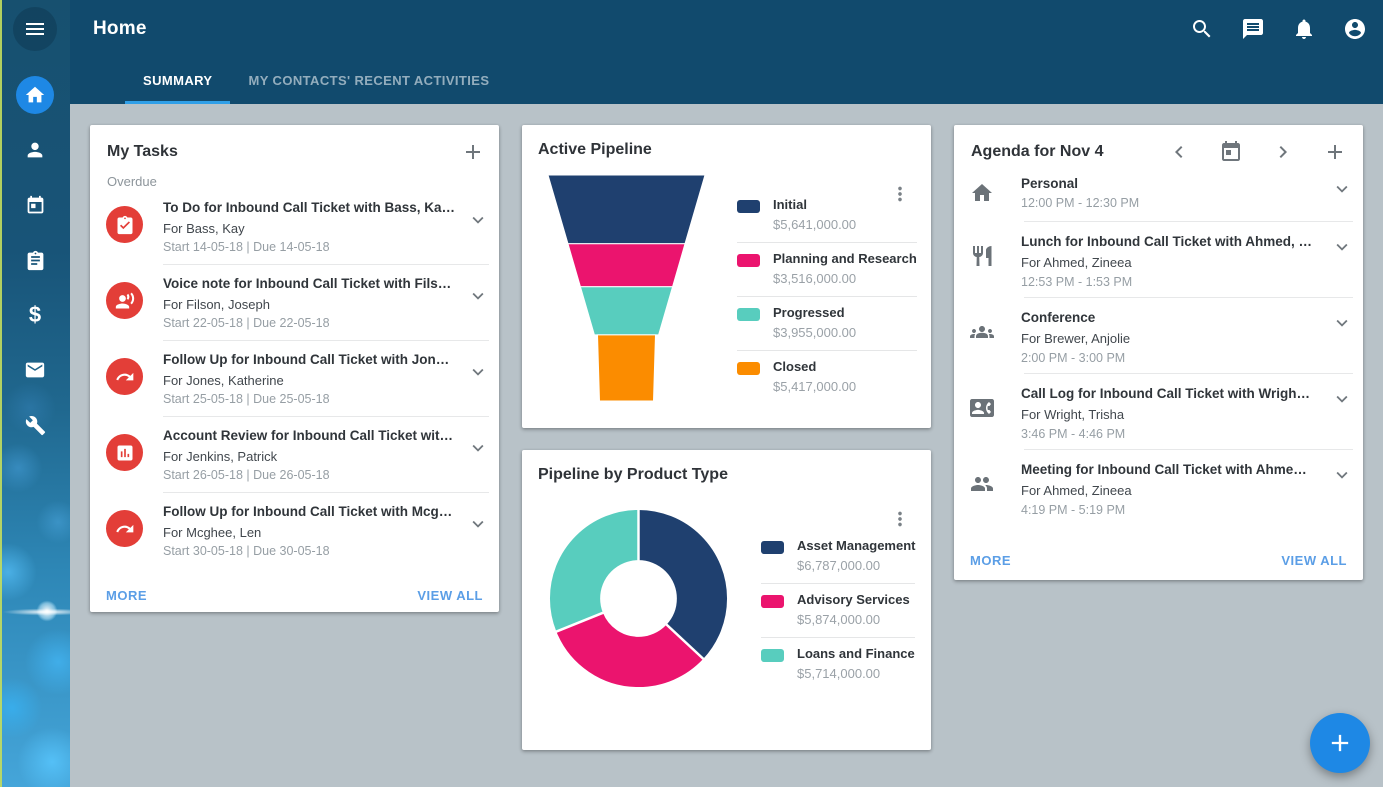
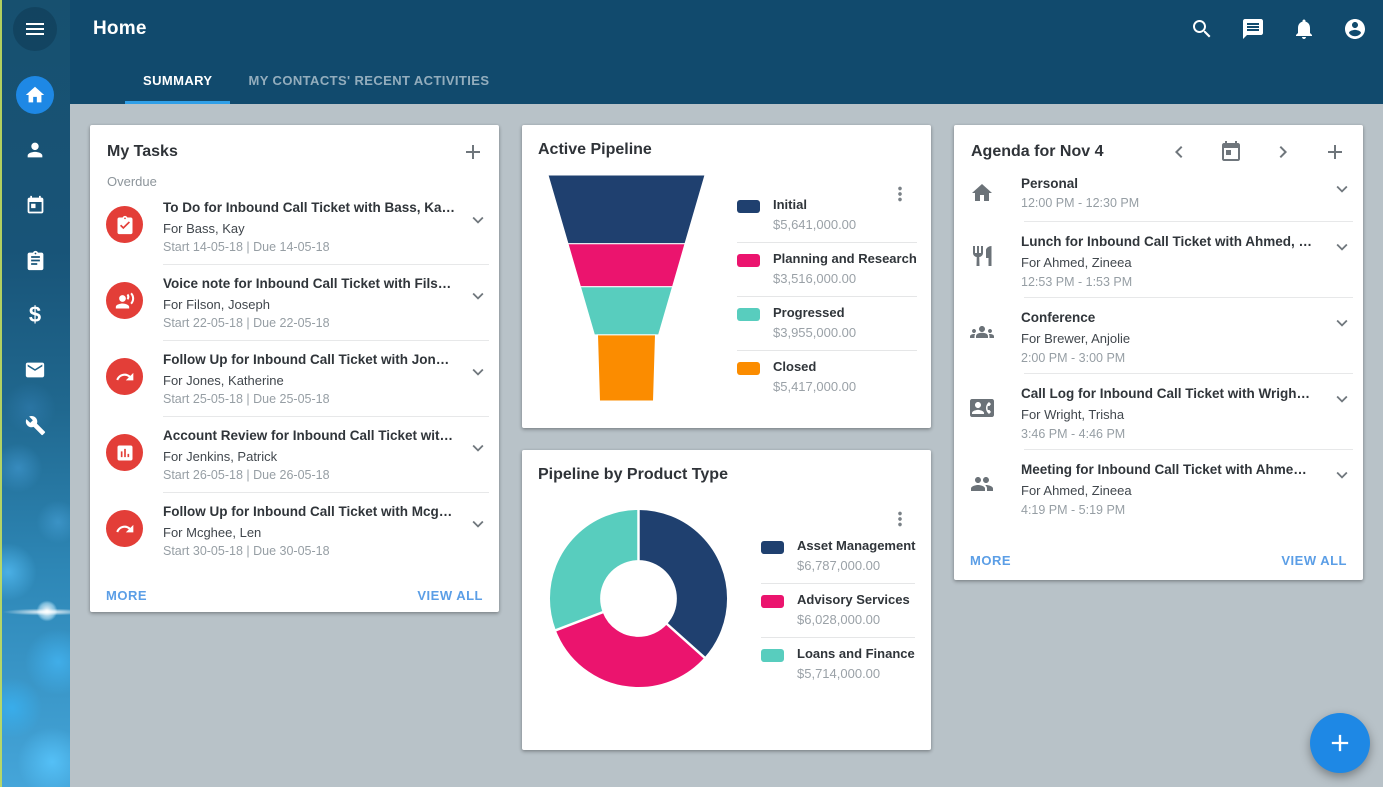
Pipeline by Product Type/Advisory Services: $5,874,000.00 -> $6,028,000.00
